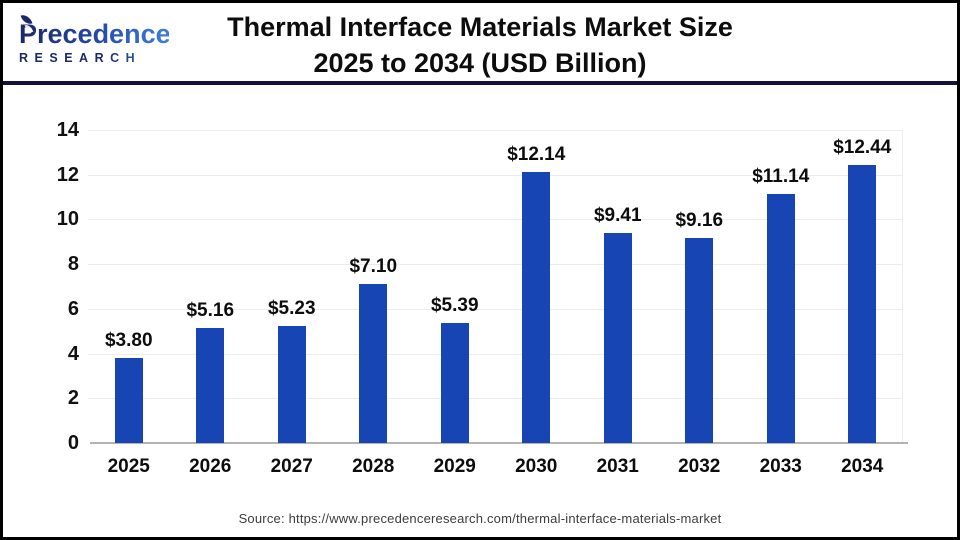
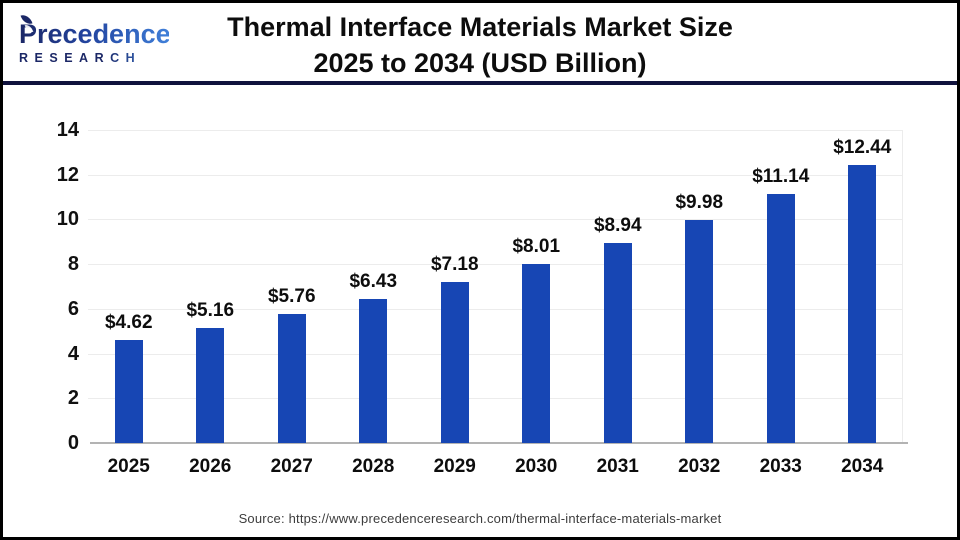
2025: $3.80 -> $4.62
2027: $5.23 -> $5.76
2028: $7.10 -> $6.43
2029: $5.39 -> $7.18
2030: $12.14 -> $8.01
2031: $9.41 -> $8.94
2032: $9.16 -> $9.98
